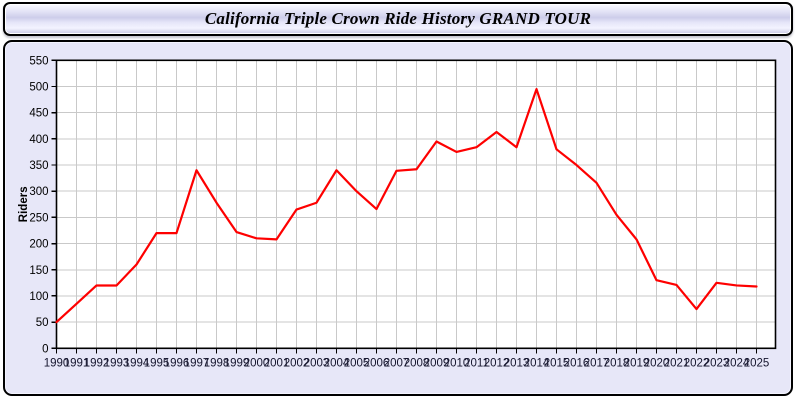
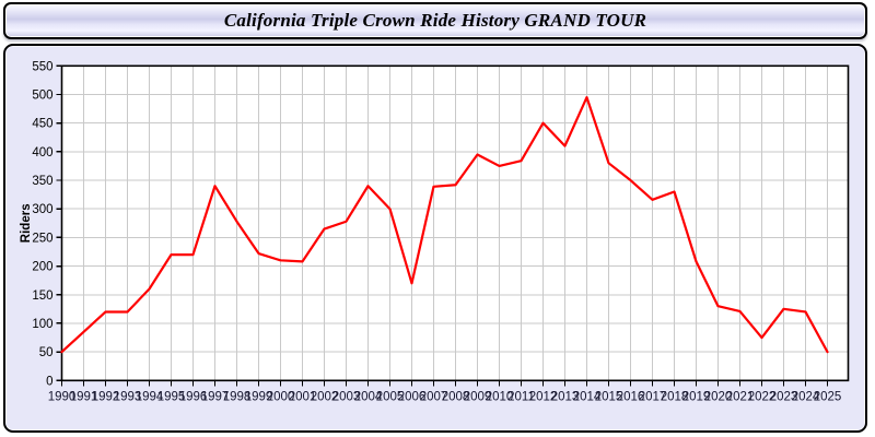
2006: 270 -> 170
2012: 410 -> 450
2013: 380 -> 410
2018: 260 -> 330
2025: 120 -> 50
